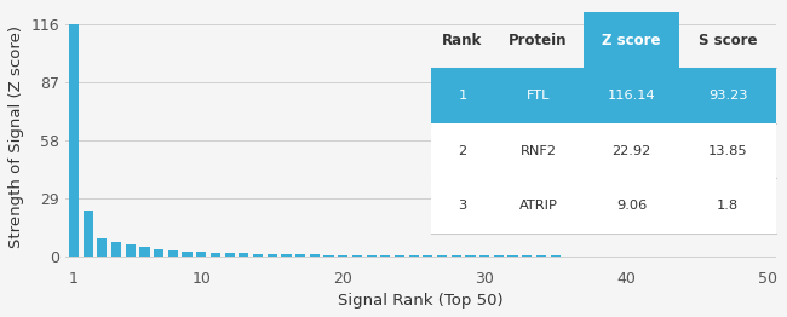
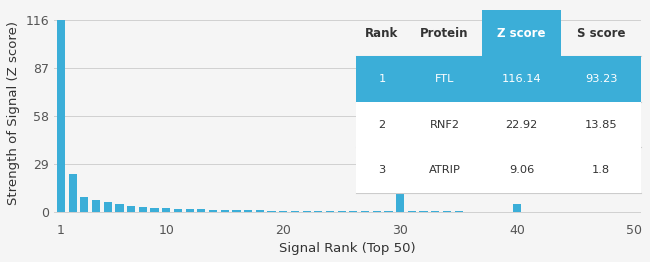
30: 0 -> 12
40: 0 -> 5
